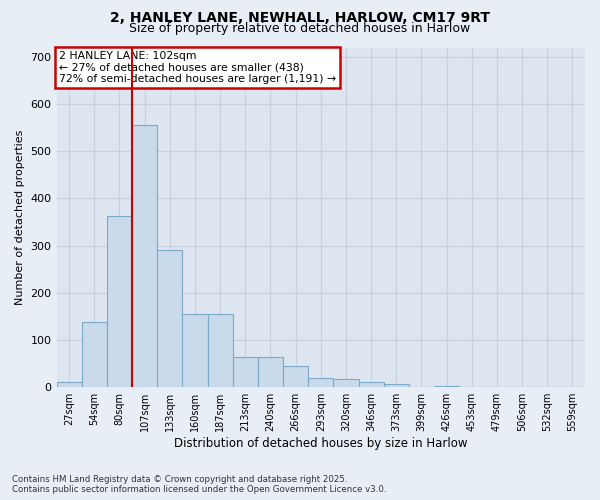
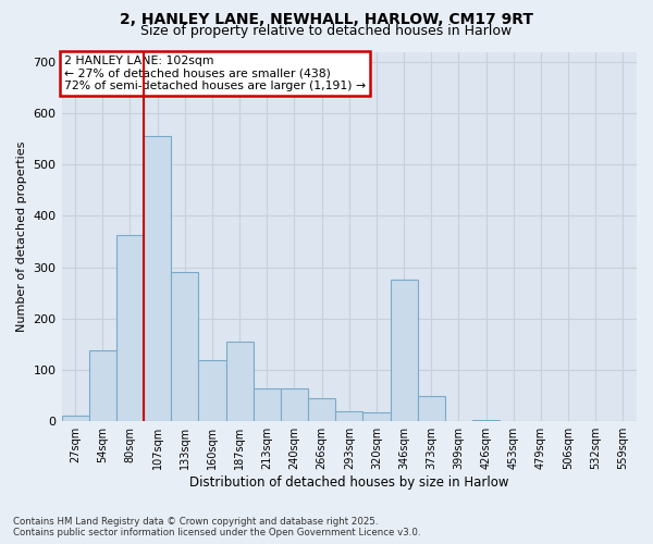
160sqm: 155 -> 120
346sqm: 12 -> 275
373sqm: 7 -> 50
